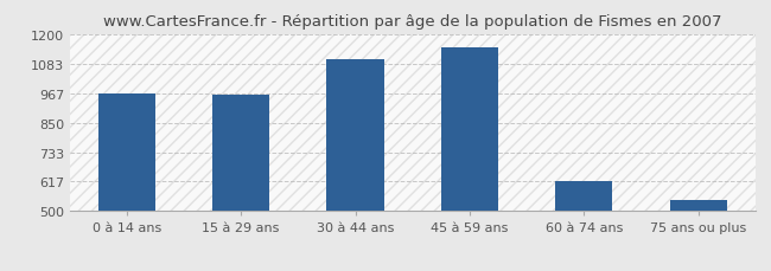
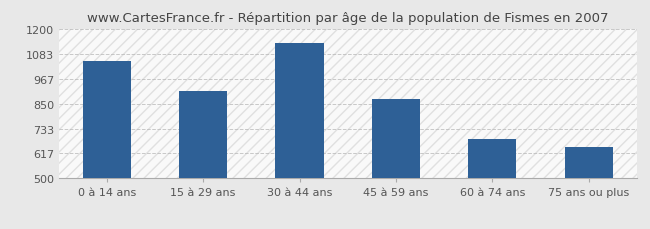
0 à 14 ans: 967 -> 1050
15 à 29 ans: 960 -> 910
30 à 44 ans: 1100 -> 1135
45 à 59 ans: 1150 -> 870
60 à 74 ans: 617 -> 685
75 ans ou plus: 543 -> 645
